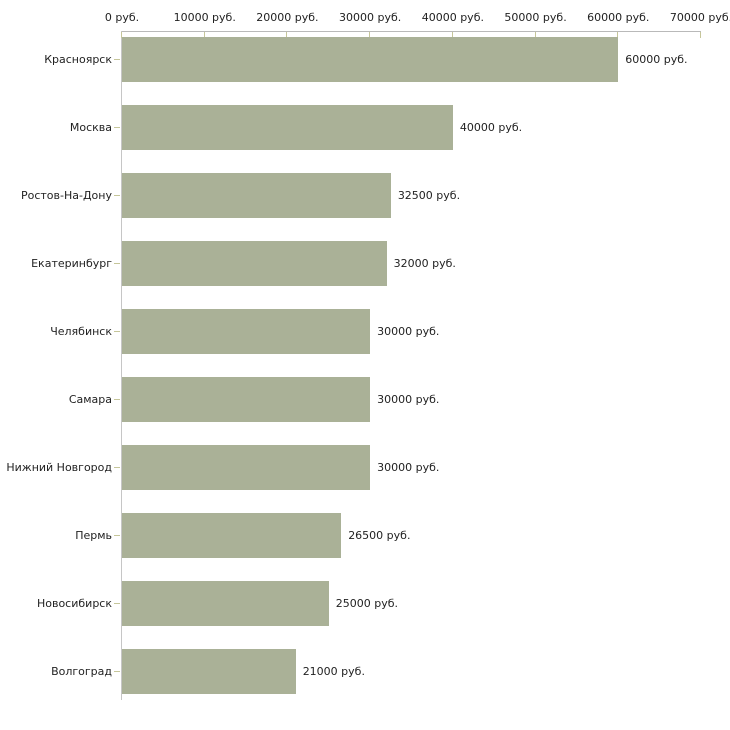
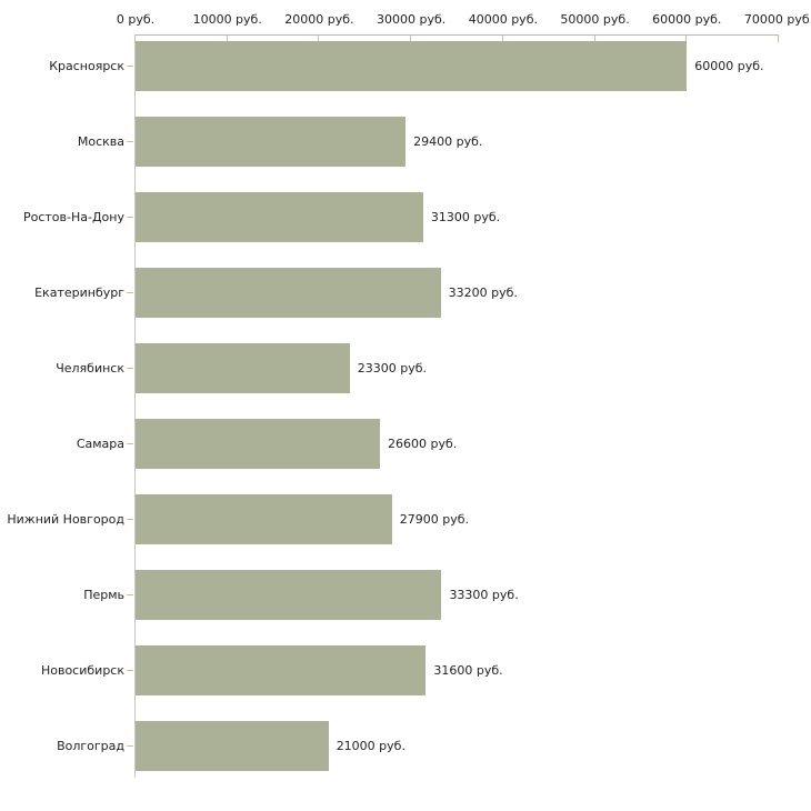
Москва: 40000 -> 29400
Ростов-На-Дону: 32500 -> 31300
Екатеринбург: 32000 -> 33200
Челябинск: 30000 -> 23300
Самара: 30000 -> 26600
Нижний Новгород: 30000 -> 27900
Пермь: 26500 -> 33300
Новосибирск: 25000 -> 31600
